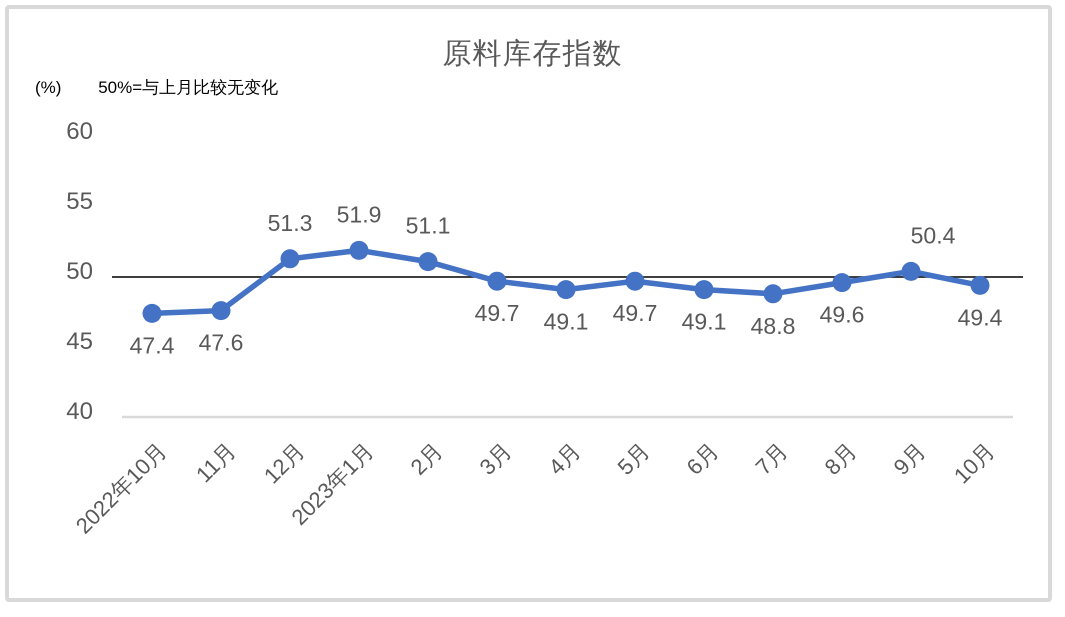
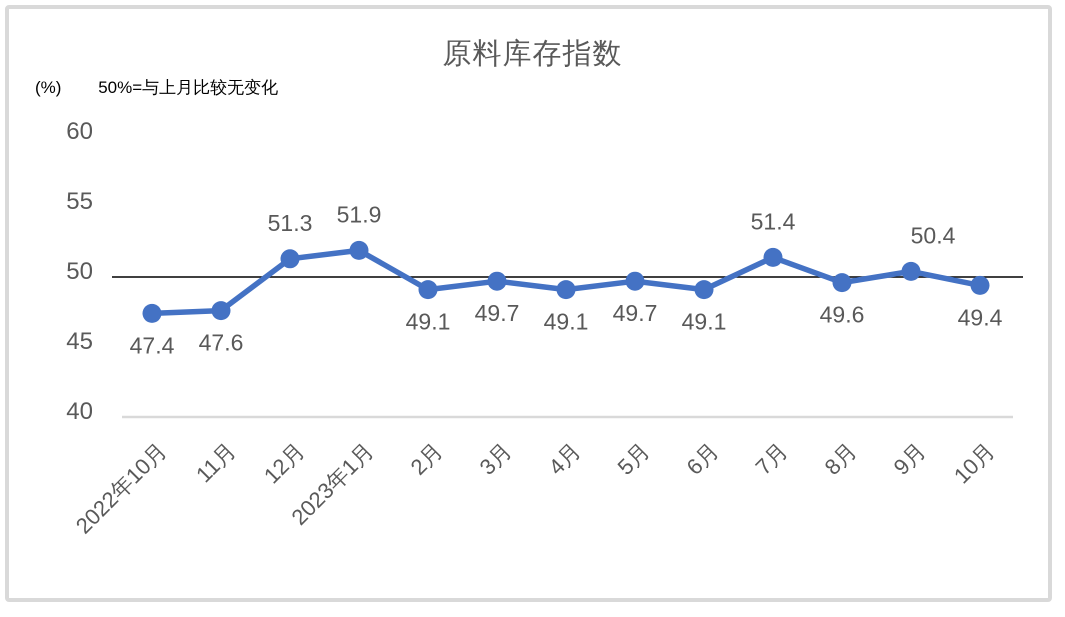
2月: 51.1 -> 49.1
7月: 48.8 -> 51.4
